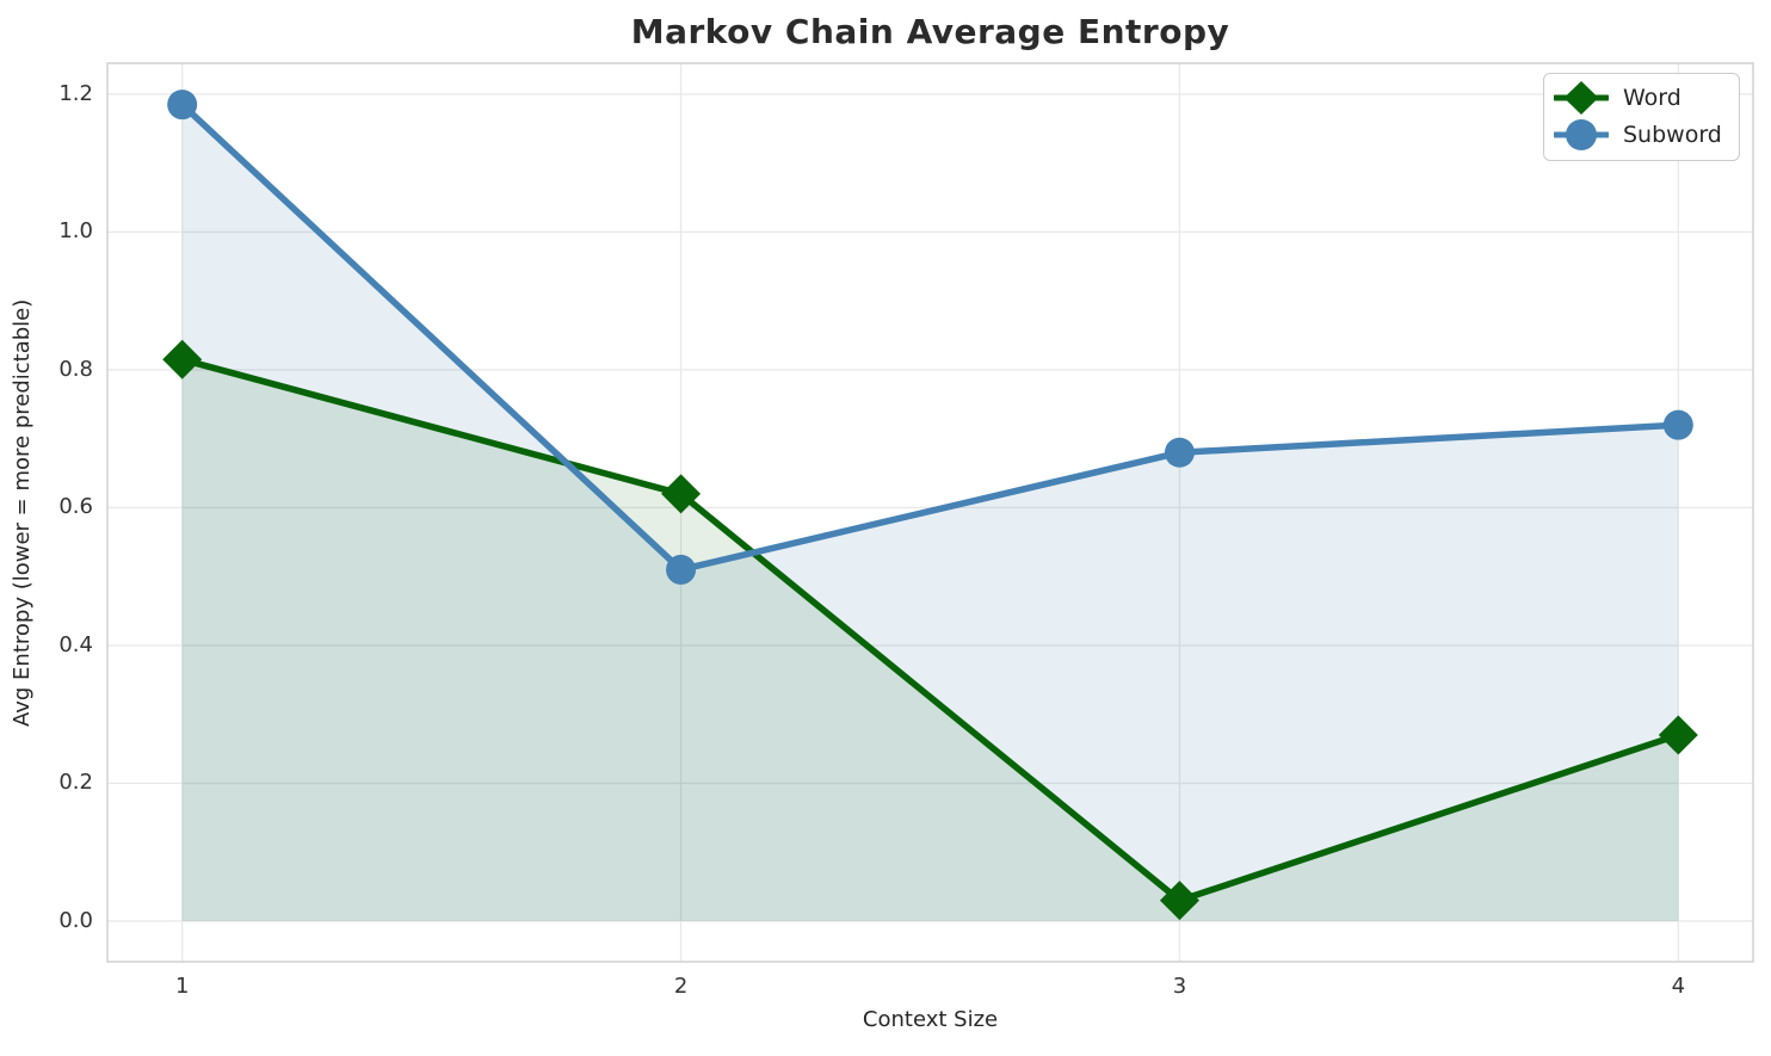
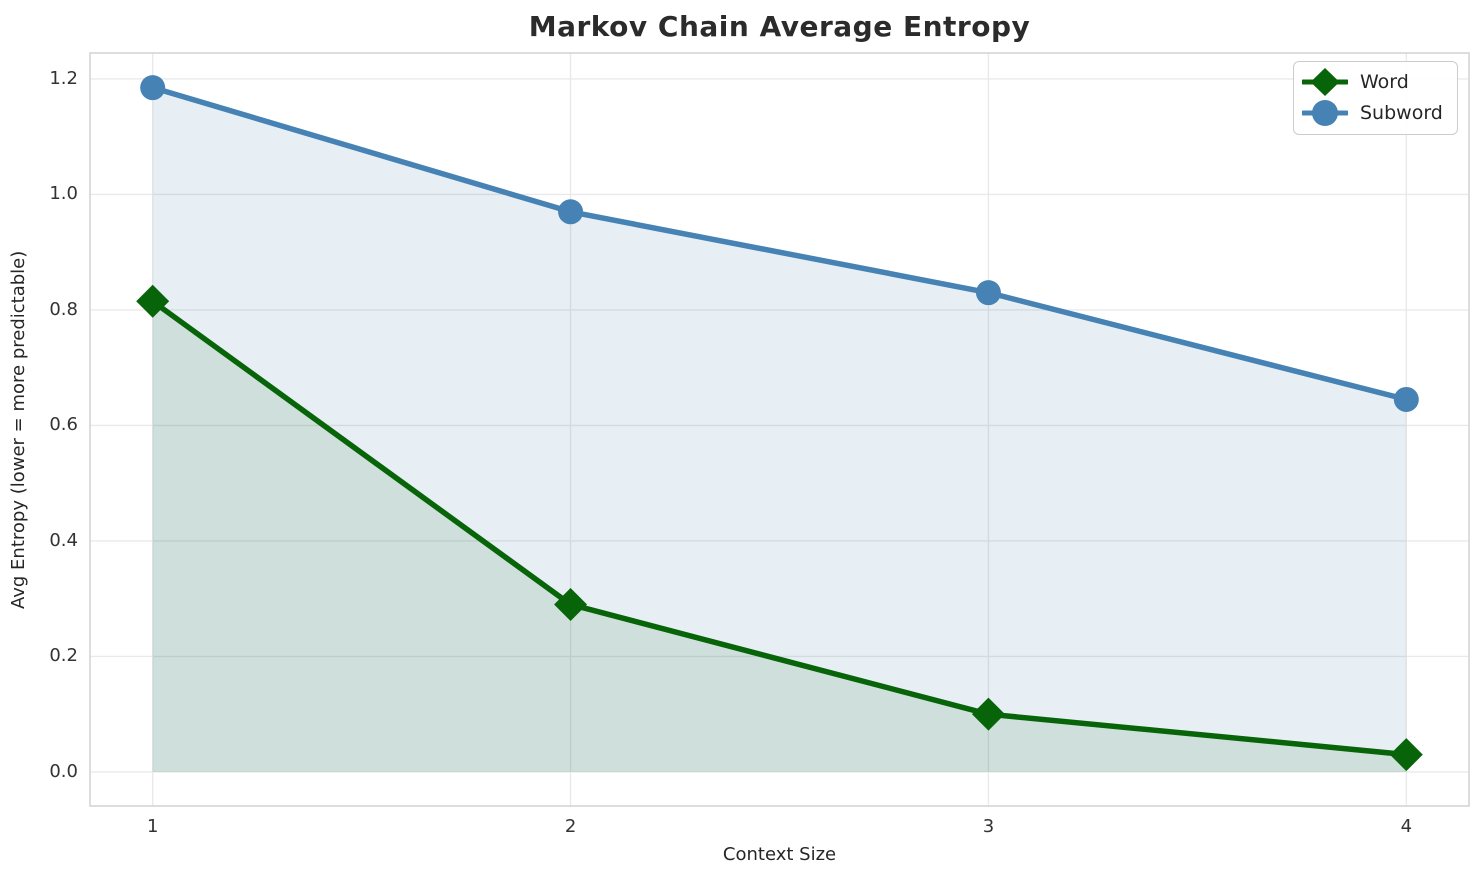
Word/2: 0.62 -> 0.29
Subword/2: 0.51 -> 0.97
Word/3: 0.03 -> 0.10
Subword/3: 0.68 -> 0.83
Word/4: 0.27 -> 0.03
Subword/4: 0.72 -> 0.65
